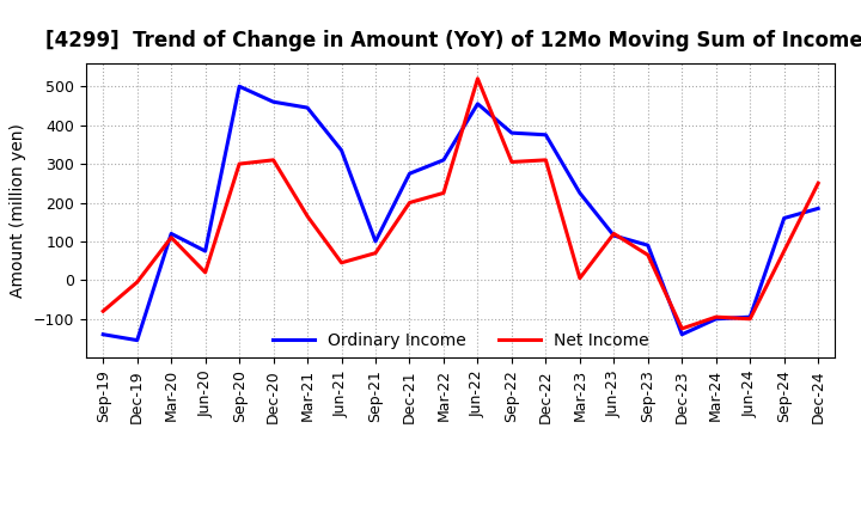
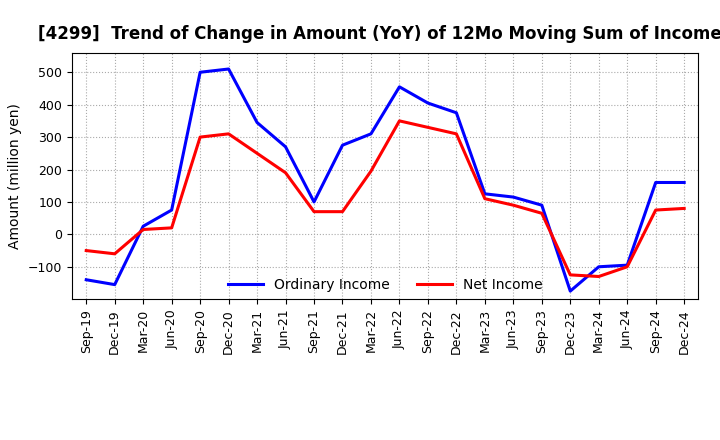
Net Income/Sep-19: -80 -> -50
Net Income/Dec-19: -5 -> -60
Ordinary Income/Mar-20: 120 -> 25
Net Income/Mar-20: 110 -> 15
Ordinary Income/Dec-20: 460 -> 510
Ordinary Income/Mar-21: 445 -> 345
Net Income/Mar-21: 165 -> 250
Ordinary Income/Jun-21: 335 -> 270
Net Income/Jun-21: 45 -> 190
Net Income/Dec-21: 200 -> 70
Net Income/Mar-22: 225 -> 195
Net Income/Jun-22: 520 -> 350
Ordinary Income/Sep-22: 380 -> 405
Net Income/Sep-22: 305 -> 330
Ordinary Income/Mar-23: 225 -> 125
Net Income/Mar-23: 5 -> 110
Net Income/Jun-23: 120 -> 90
Ordinary Income/Dec-23: -140 -> -175
Net Income/Mar-24: -95 -> -130
Ordinary Income/Dec-24: 185 -> 160
Net Income/Dec-24: 250 -> 80
